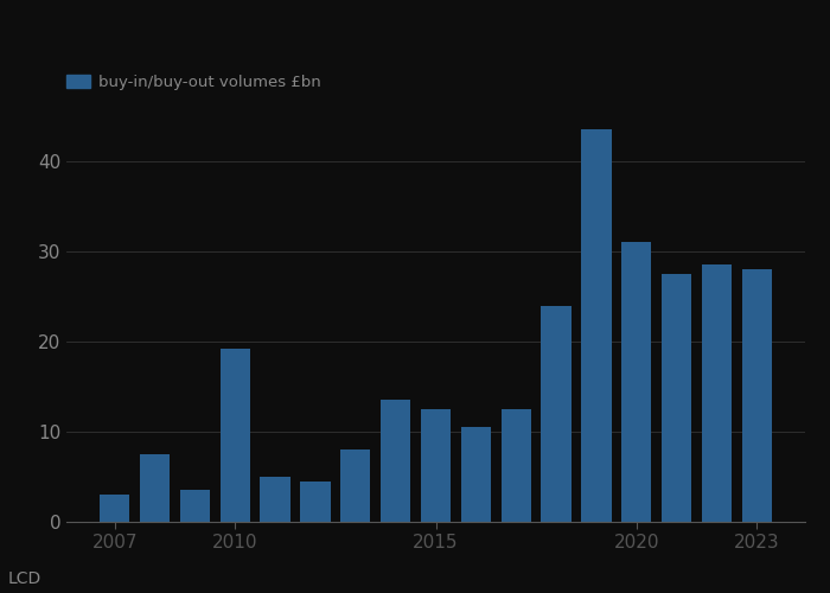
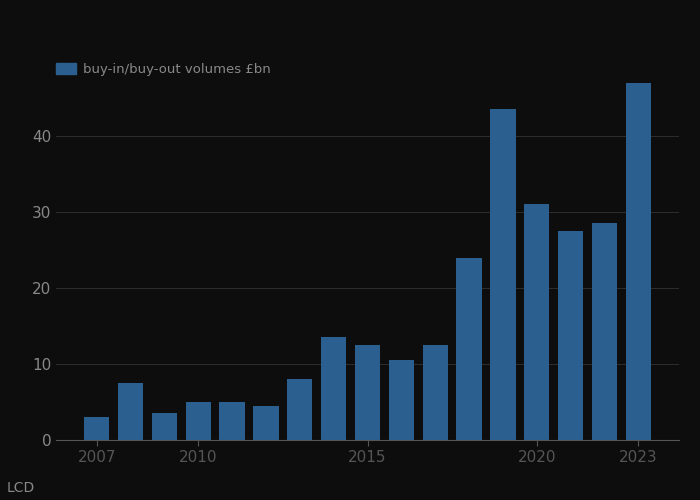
2010: 19.2 -> 5.0
2023: 28.0 -> 47.0
